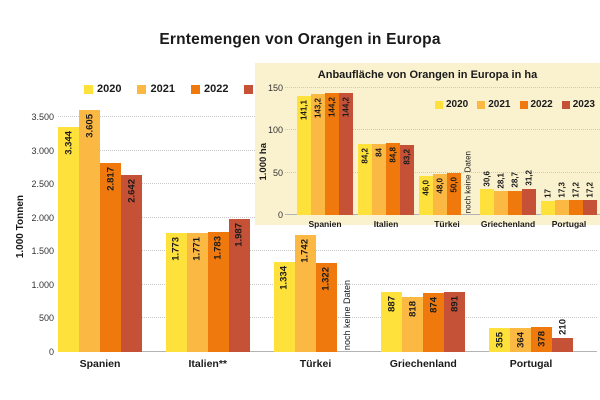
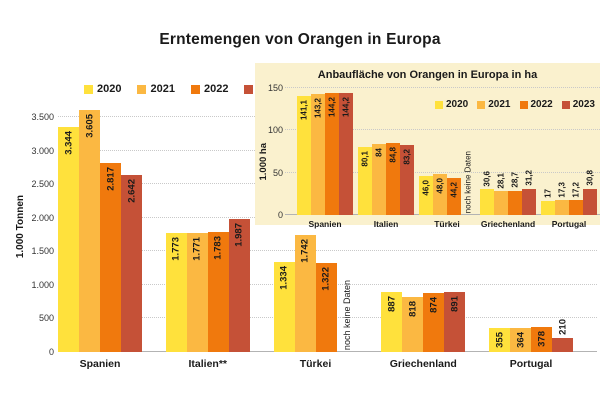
Anbaufläche von Orangen in Europa in ha/2020/Italien: 84,2 -> 80,1
Anbaufläche von Orangen in Europa in ha/2022/Türkei: 50,0 -> 44,2
Anbaufläche von Orangen in Europa in ha/2023/Portugal: 17,2 -> 30,8
